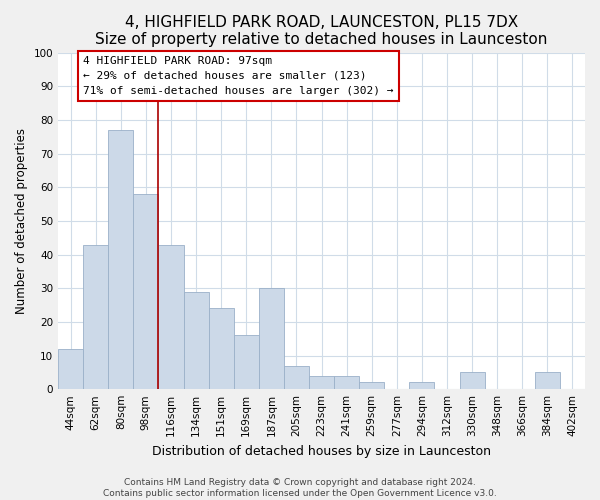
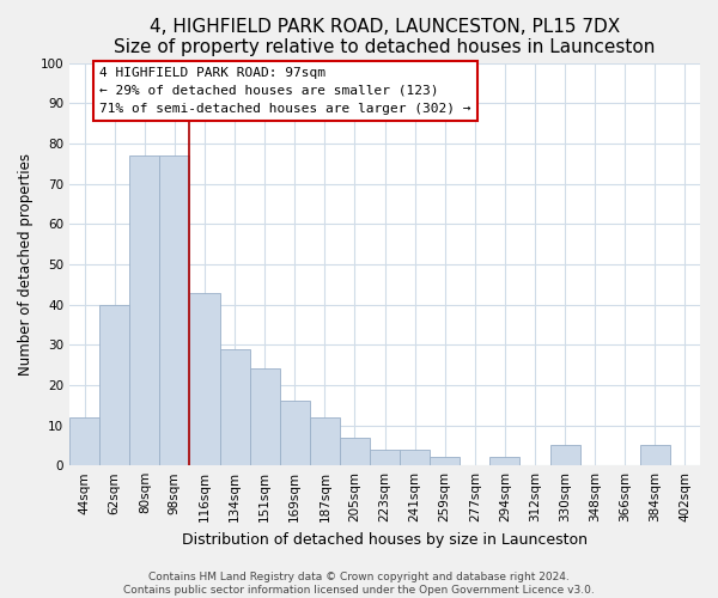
62sqm: 43 -> 40
98sqm: 58 -> 77
187sqm: 30 -> 12
